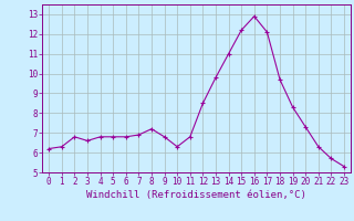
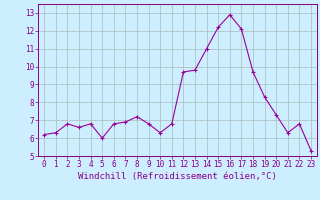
5: 6.8 -> 6.0
12: 8.5 -> 9.7
22: 5.7 -> 6.8
